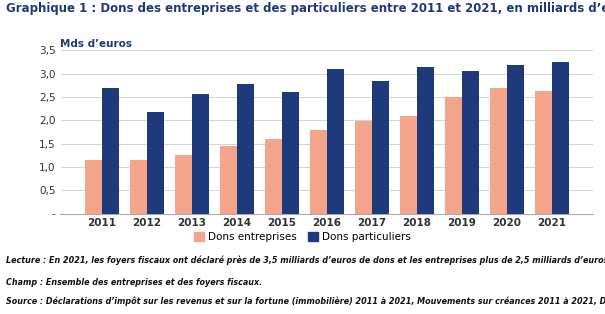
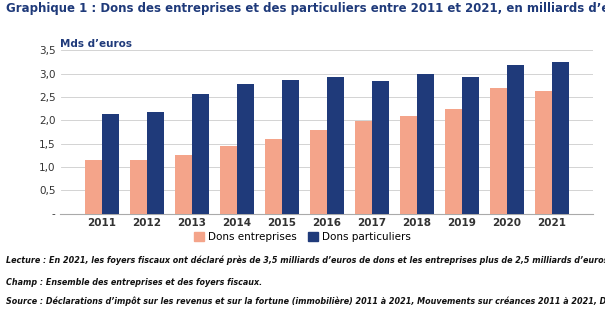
Dons particuliers/2011: 2,70 -> 2,13
Dons particuliers/2015: 2,60 -> 2,87
Dons particuliers/2016: 3,10 -> 2,92
Dons particuliers/2018: 3,15 -> 3,00
Dons entreprises/2019: 2,50 -> 2,25
Dons particuliers/2019: 3,05 -> 2,93
